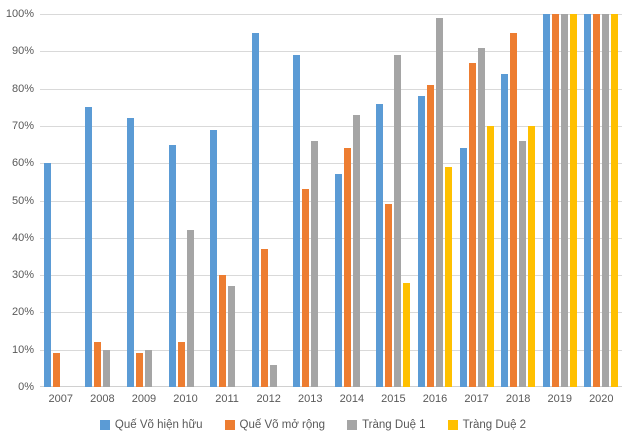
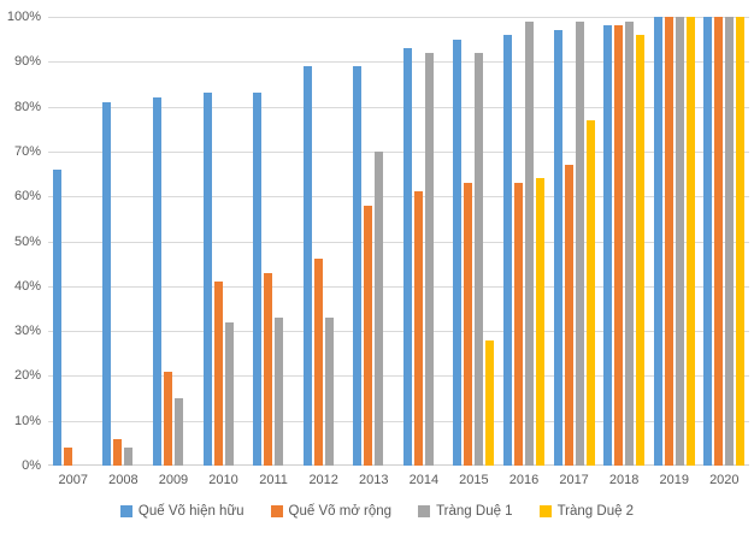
Quế Võ hiện hữu/2007: 60% -> 66%
Quế Võ mở rộng/2007: 9% -> 4%
Quế Võ hiện hữu/2008: 75% -> 81%
Quế Võ mở rộng/2008: 12% -> 6%
Tràng Duệ 1/2008: 10% -> 4%
Quế Võ hiện hữu/2009: 72% -> 82%
Quế Võ mở rộng/2009: 9% -> 21%
Tràng Duệ 1/2009: 10% -> 15%
Quế Võ hiện hữu/2010: 65% -> 83%
Quế Võ mở rộng/2010: 12% -> 41%
Tràng Duệ 1/2010: 42% -> 32%
Quế Võ hiện hữu/2011: 69% -> 83%
Quế Võ mở rộng/2011: 30% -> 43%
Tràng Duệ 1/2011: 27% -> 33%
Quế Võ hiện hữu/2012: 95% -> 89%
Quế Võ mở rộng/2012: 37% -> 46%
Tràng Duệ 1/2012: 6% -> 33%
Quế Võ mở rộng/2013: 53% -> 58%
Tràng Duệ 1/2013: 66% -> 70%
Quế Võ hiện hữu/2014: 57% -> 93%
Quế Võ mở rộng/2014: 64% -> 61%
Tràng Duệ 1/2014: 73% -> 92%
Quế Võ hiện hữu/2015: 76% -> 95%
Quế Võ mở rộng/2015: 49% -> 63%
Tràng Duệ 1/2015: 89% -> 92%
Quế Võ hiện hữu/2016: 78% -> 96%
Quế Võ mở rộng/2016: 81% -> 63%
Tràng Duệ 2/2016: 59% -> 64%
Quế Võ hiện hữu/2017: 64% -> 97%
Quế Võ mở rộng/2017: 87% -> 67%
Tràng Duệ 1/2017: 91% -> 99%
Tràng Duệ 2/2017: 70% -> 77%
Quế Võ hiện hữu/2018: 84% -> 98%
Quế Võ mở rộng/2018: 95% -> 98%
Tràng Duệ 1/2018: 66% -> 99%
Tràng Duệ 2/2018: 70% -> 96%
